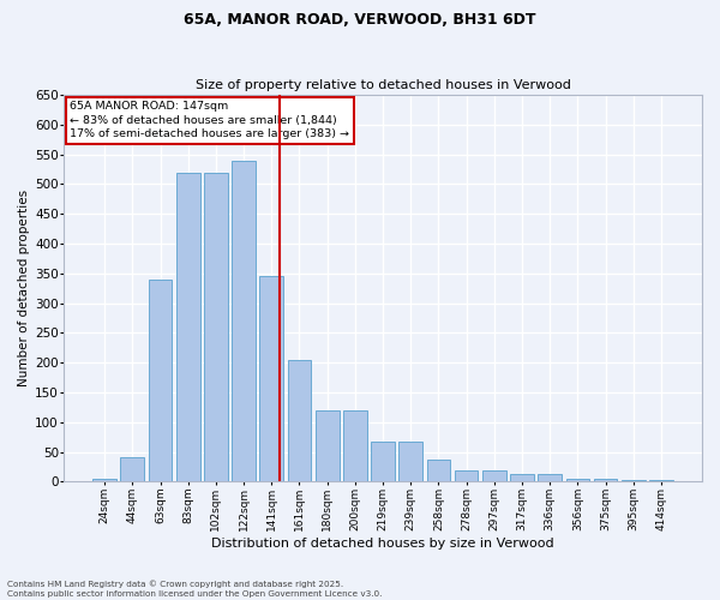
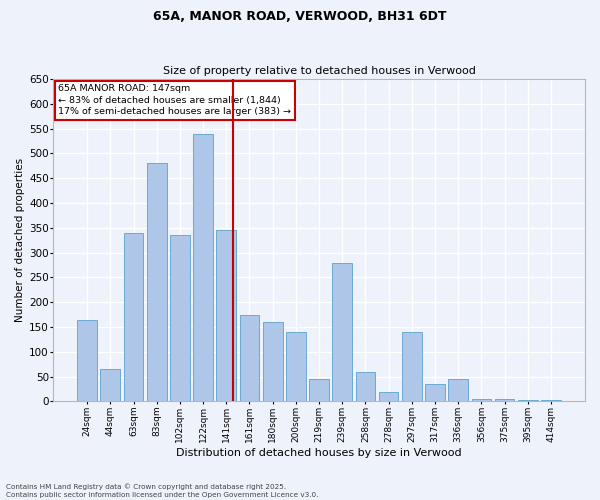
24sqm: 5 -> 165
44sqm: 42 -> 65
83sqm: 520 -> 480
102sqm: 520 -> 335
161sqm: 205 -> 175
180sqm: 120 -> 160
200sqm: 120 -> 140
219sqm: 68 -> 45
239sqm: 68 -> 280
258sqm: 37 -> 60
297sqm: 18 -> 140
317sqm: 12 -> 35
336sqm: 12 -> 45
